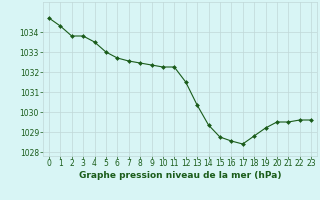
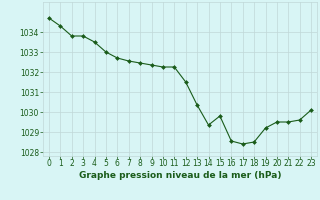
15: 1028.8 -> 1029.8
18: 1028.8 -> 1028.5
23: 1029.6 -> 1030.1
